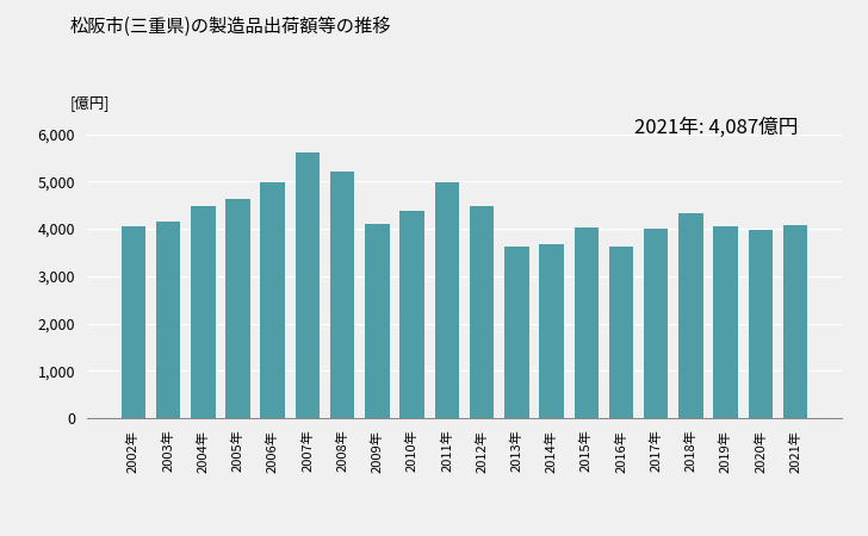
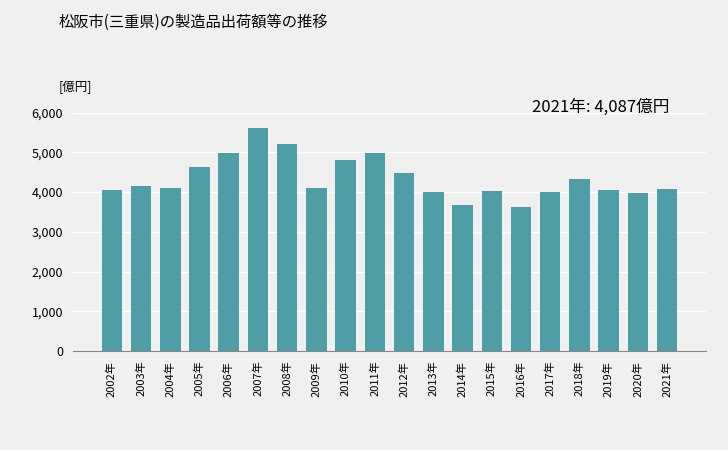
2004年: 4,470 -> 4,100
2010年: 4,370 -> 4,800
2013年: 3,620 -> 4,000
